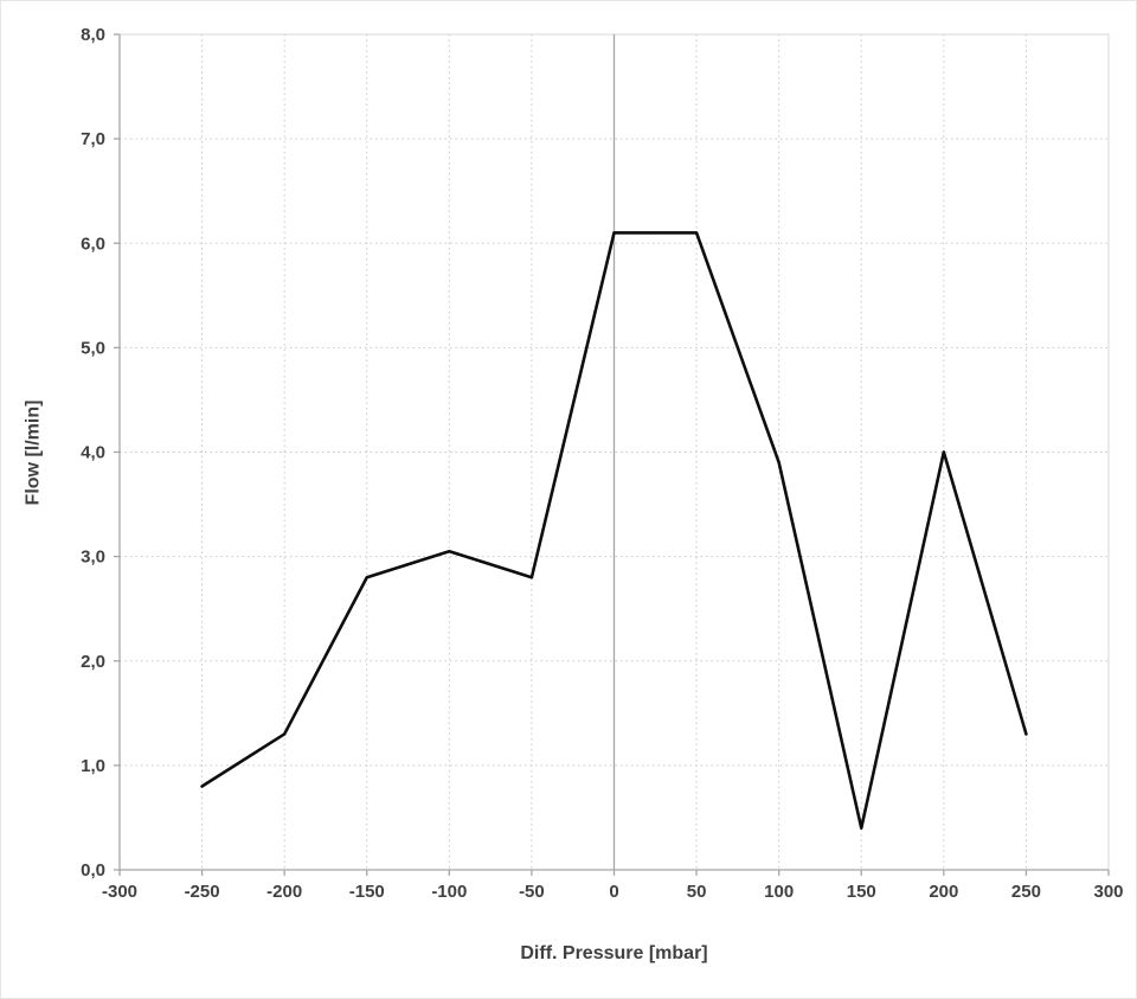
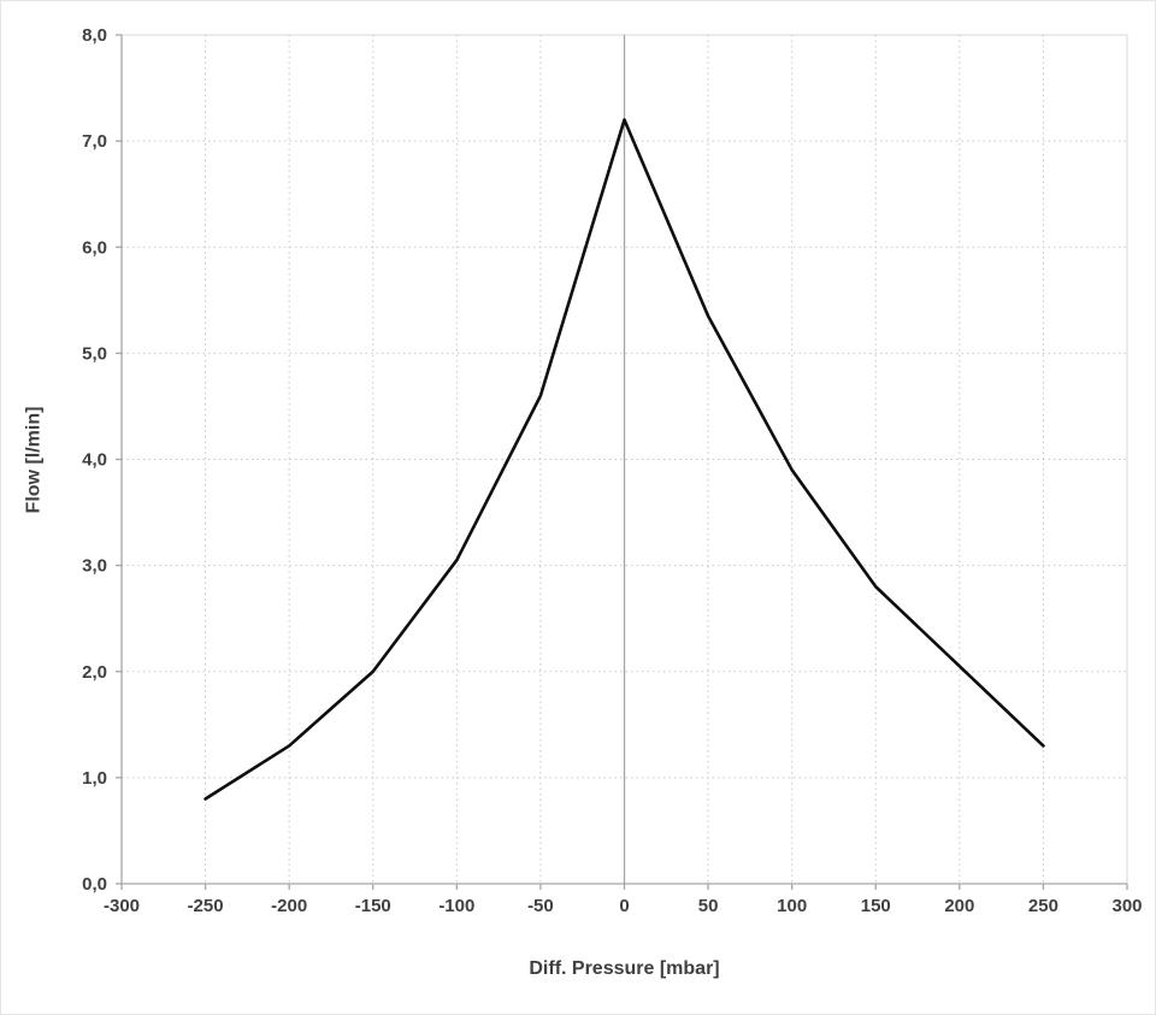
-150: 2,8 -> 2,0
-50: 2,8 -> 4,6
0: 6,1 -> 7,2
50: 6,1 -> 5,3
150: 0,4 -> 2,8
200: 4,0 -> 2,0
